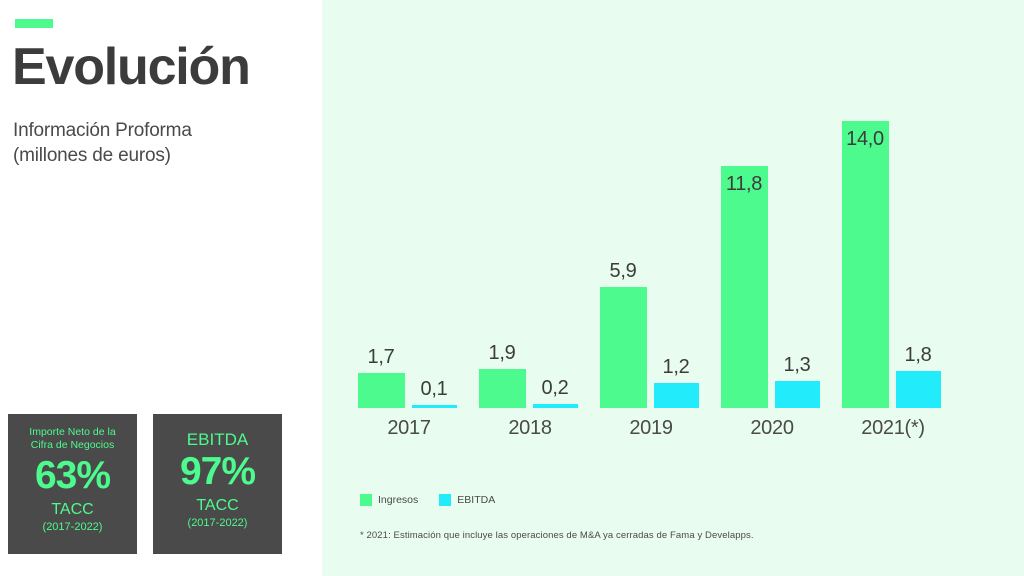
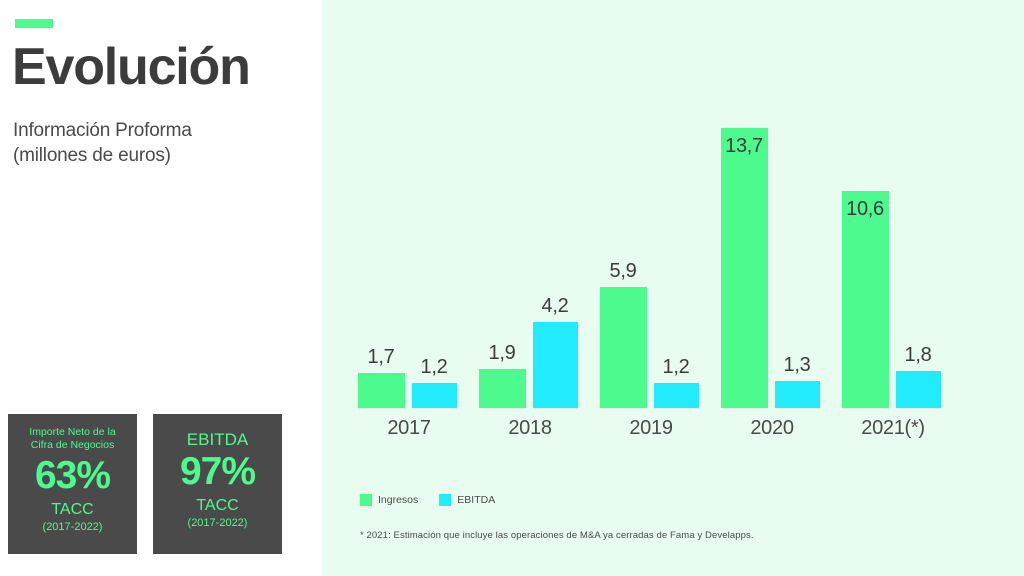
EBITDA/2017: 0,1 -> 1,2
EBITDA/2018: 0,2 -> 4,2
Ingresos/2020: 11,8 -> 13,7
Ingresos/2021(*): 14,0 -> 10,6
